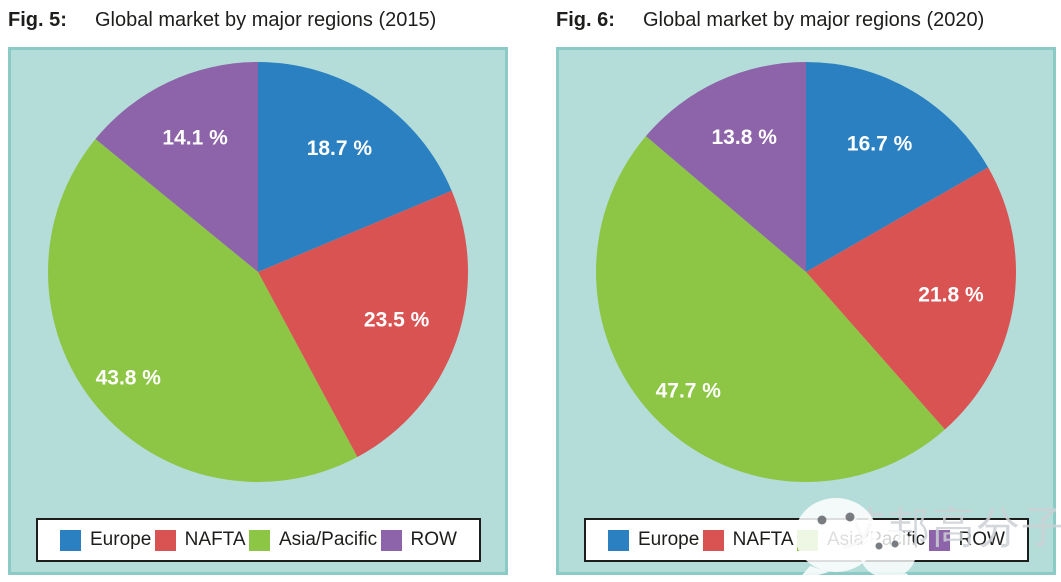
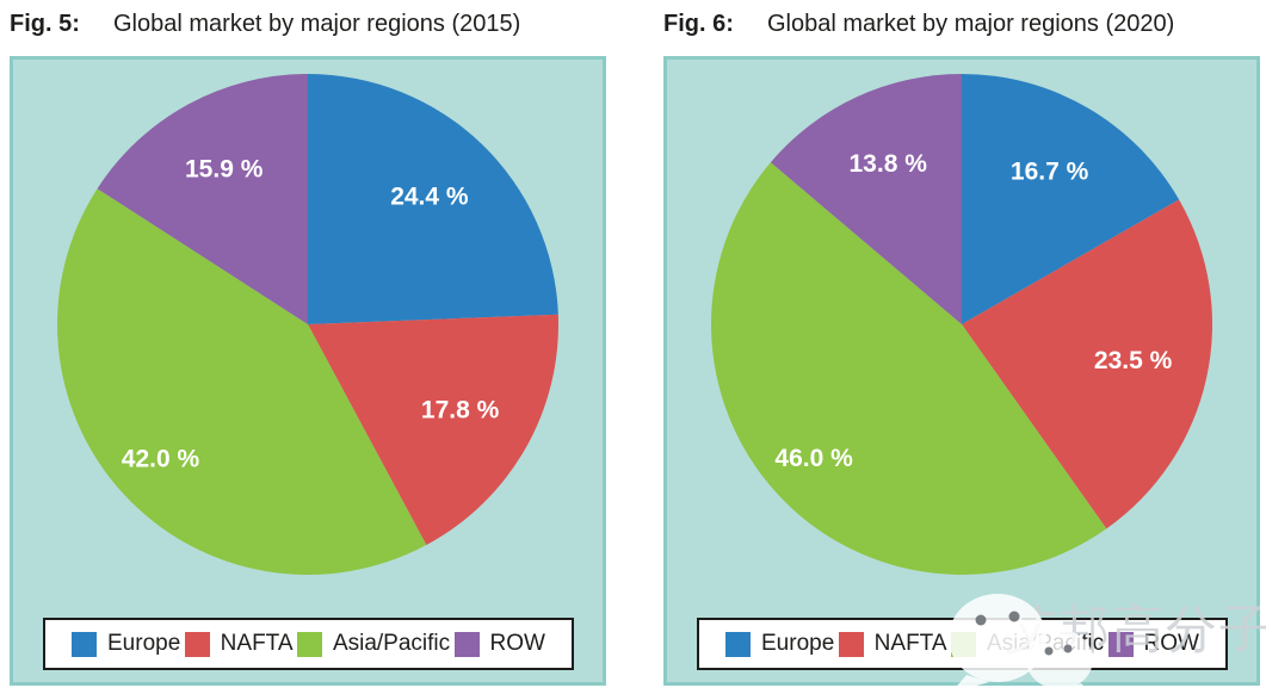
Global market by major regions (2015)/Europe: 18.7 -> 24.4
Global market by major regions (2015)/NAFTA: 23.5 -> 17.8
Global market by major regions (2015)/Asia/Pacific: 43.8 -> 42.0
Global market by major regions (2015)/ROW: 14.1 -> 15.9
Global market by major regions (2020)/NAFTA: 21.8 -> 23.5
Global market by major regions (2020)/Asia/Pacific: 47.7 -> 46.0
